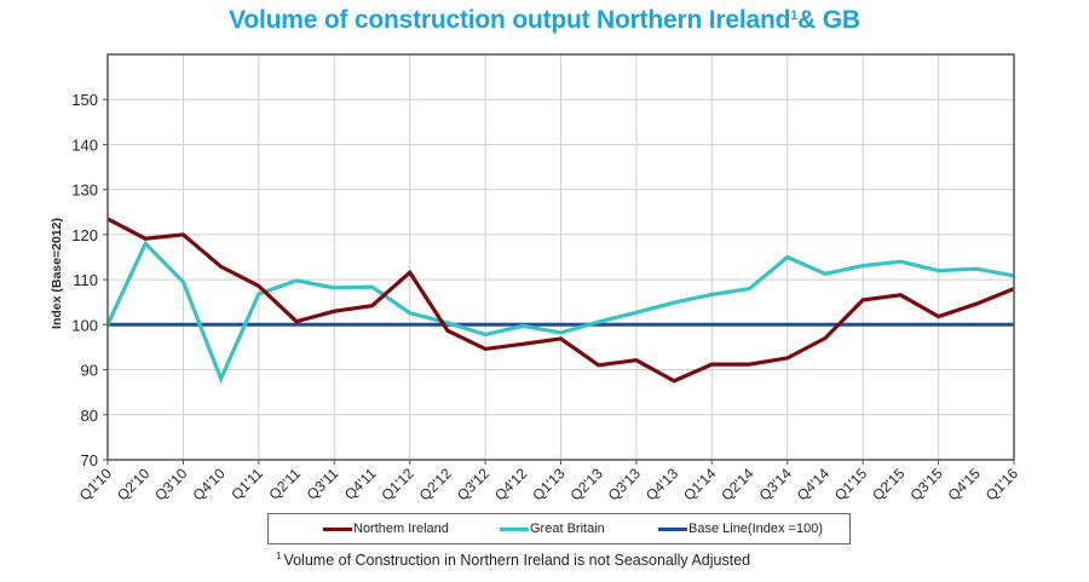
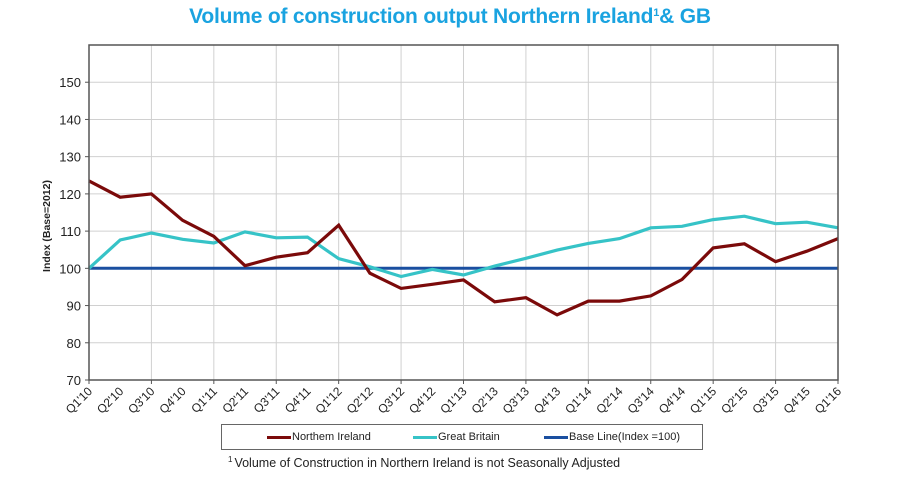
Great Britain/Q2'10: 118 -> 108
Great Britain/Q4'10: 88 -> 108
Great Britain/Q3'14: 115 -> 111
